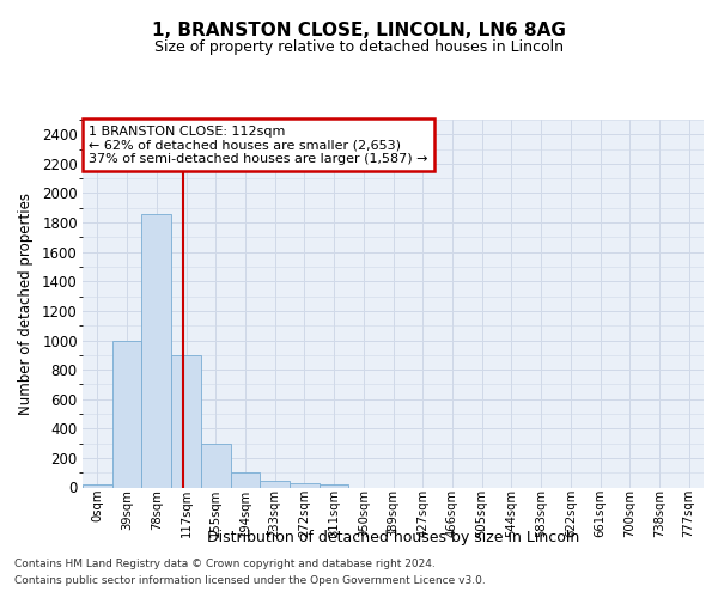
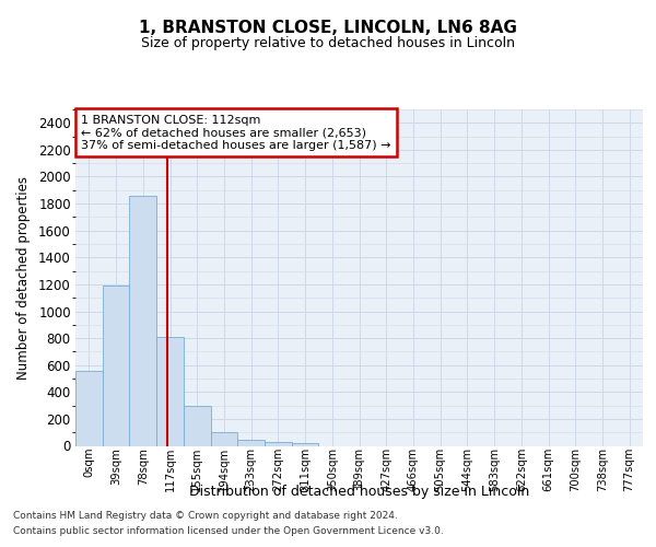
0sqm: 20 -> 560
39sqm: 1000 -> 1190
117sqm: 900 -> 810
